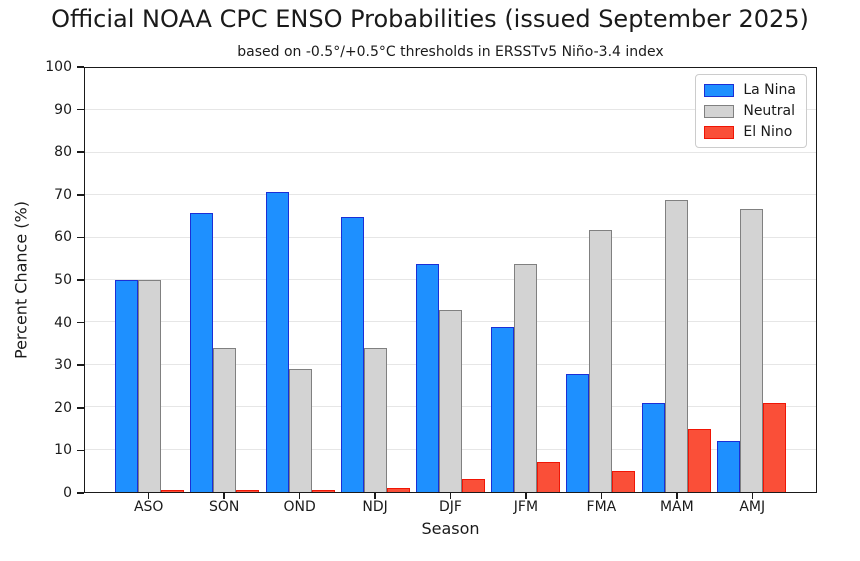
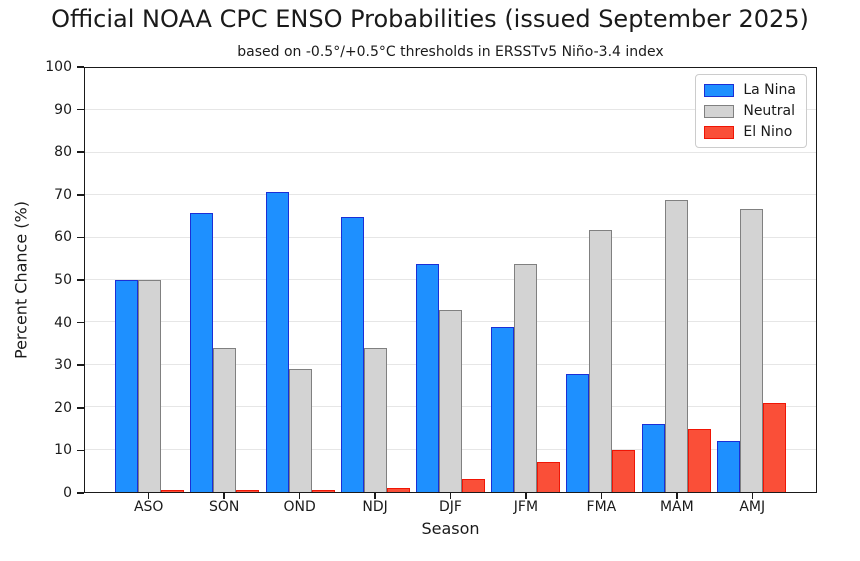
El Nino/FMA: 5 -> 10
La Nina/MAM: 21 -> 16
